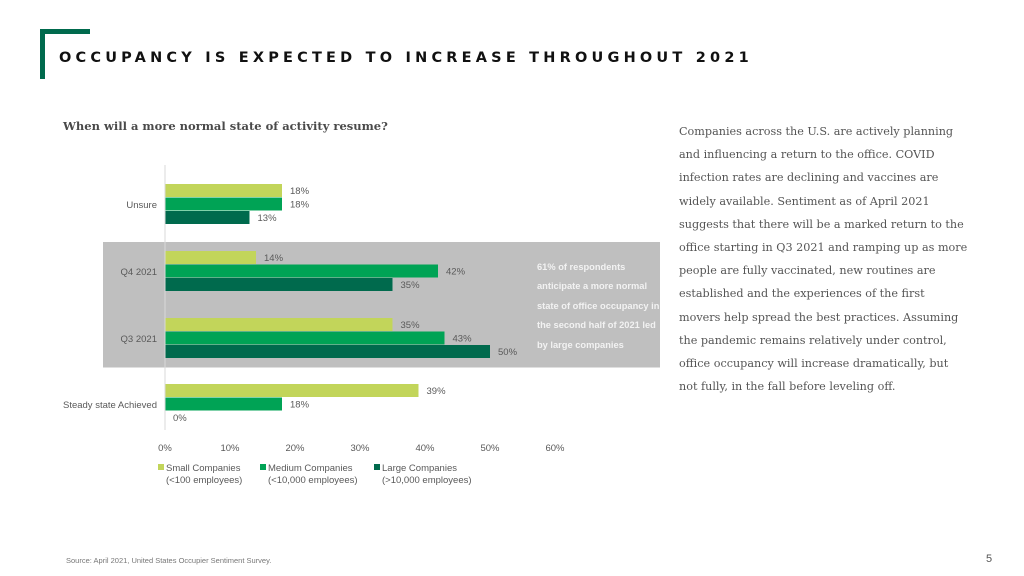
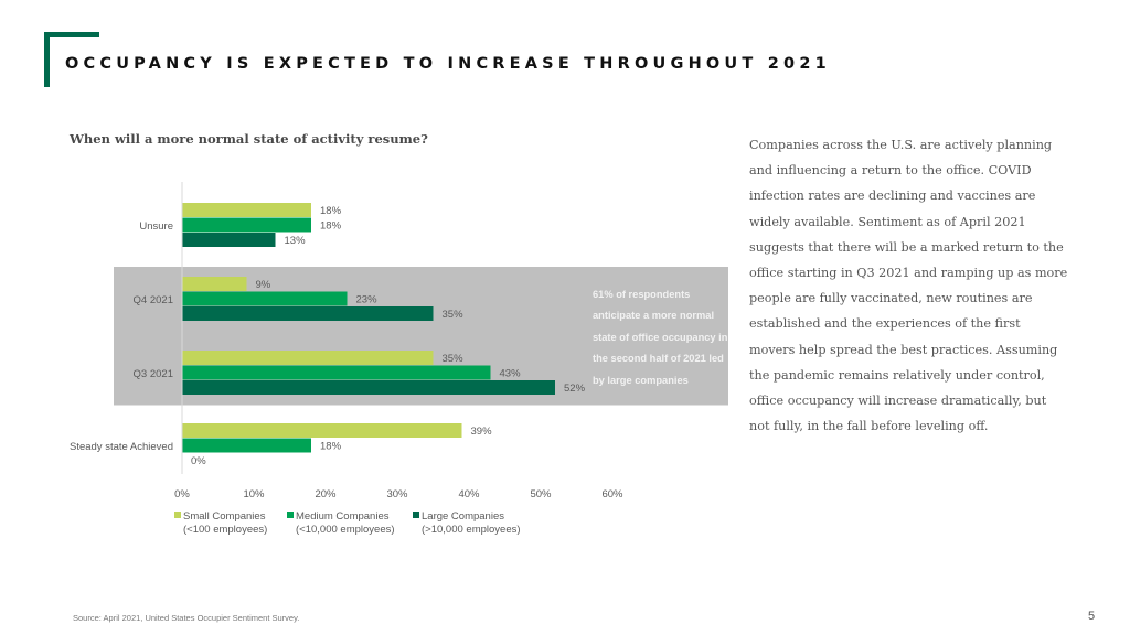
Small Companies/Q4 2021: 14% -> 9%
Medium Companies/Q4 2021: 42% -> 23%
Large Companies/Q3 2021: 50% -> 52%
